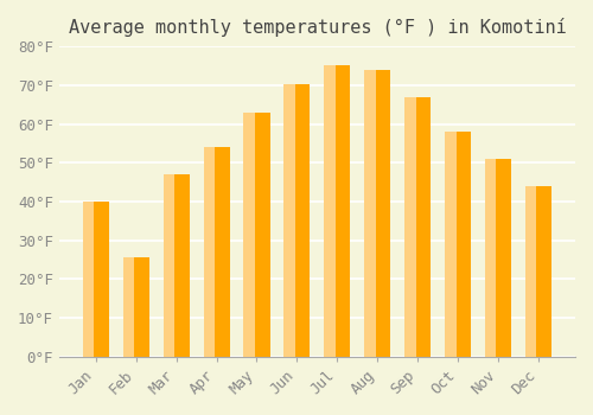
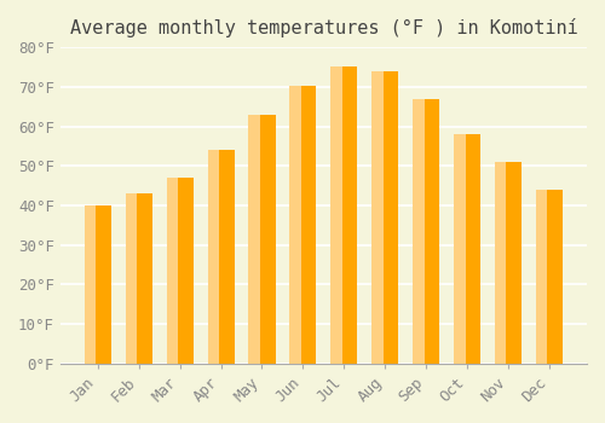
Feb: 25.5°F -> 43.0°F
